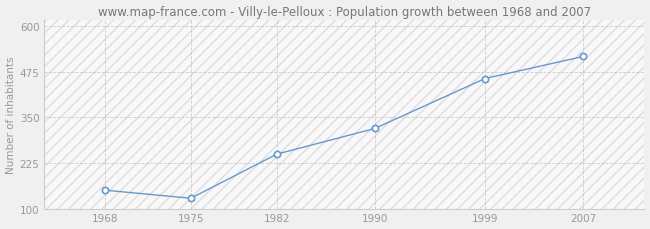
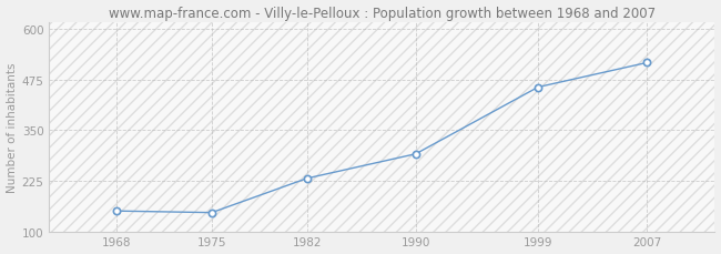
1975: 130 -> 148
1982: 250 -> 232
1990: 320 -> 292
